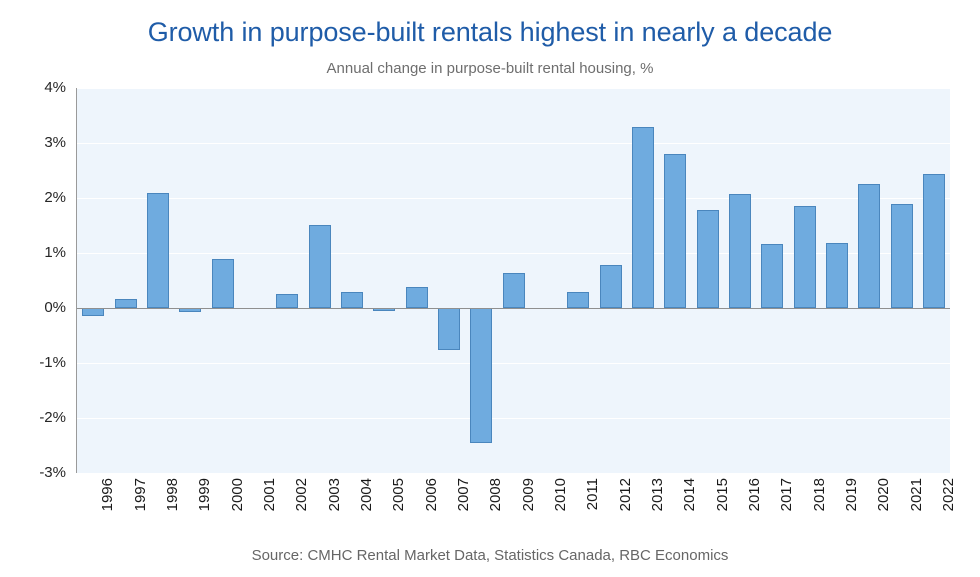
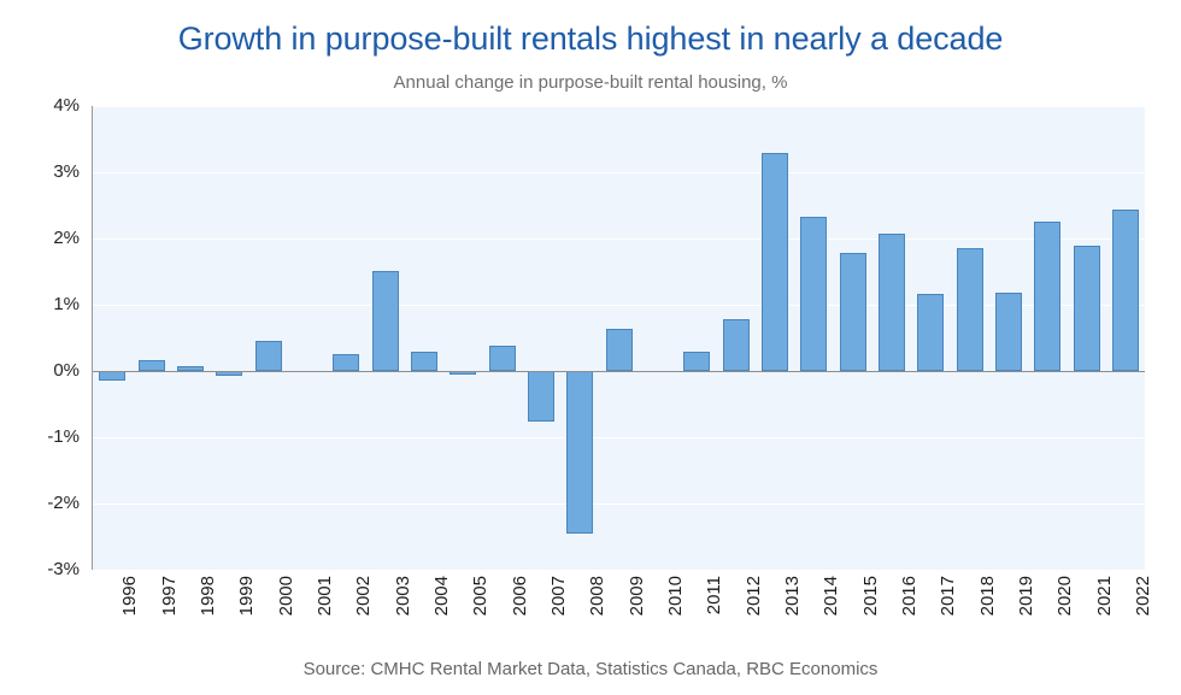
1998: 2.1% -> 0.1%
2000: 0.9% -> 0.5%
2014: 2.8% -> 2.3%
